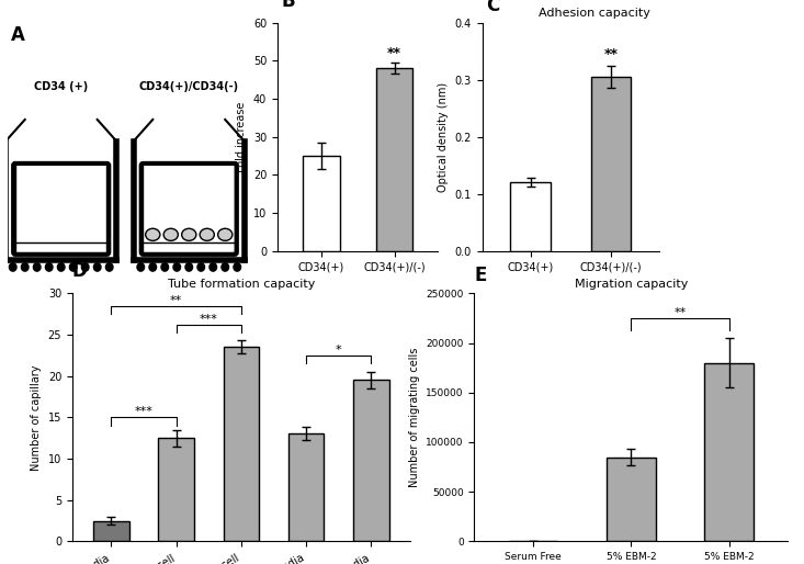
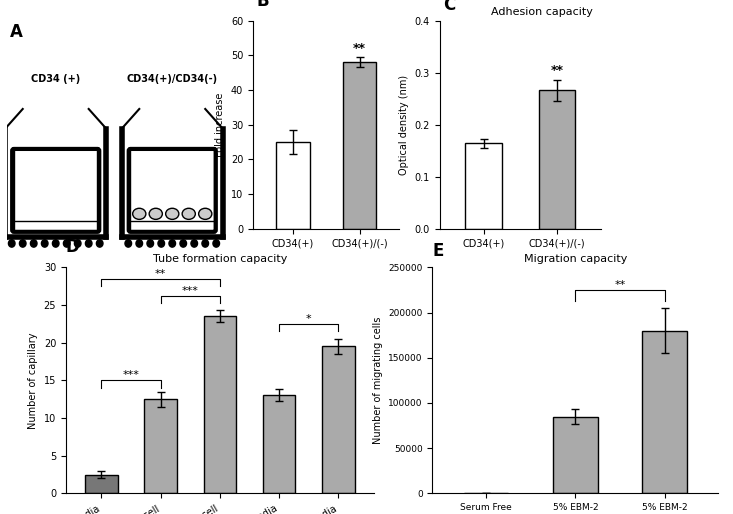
Adhesion capacity/CD34(+): 0.120 -> 0.164
Adhesion capacity/CD34(+)/(-): 0.305 -> 0.266
